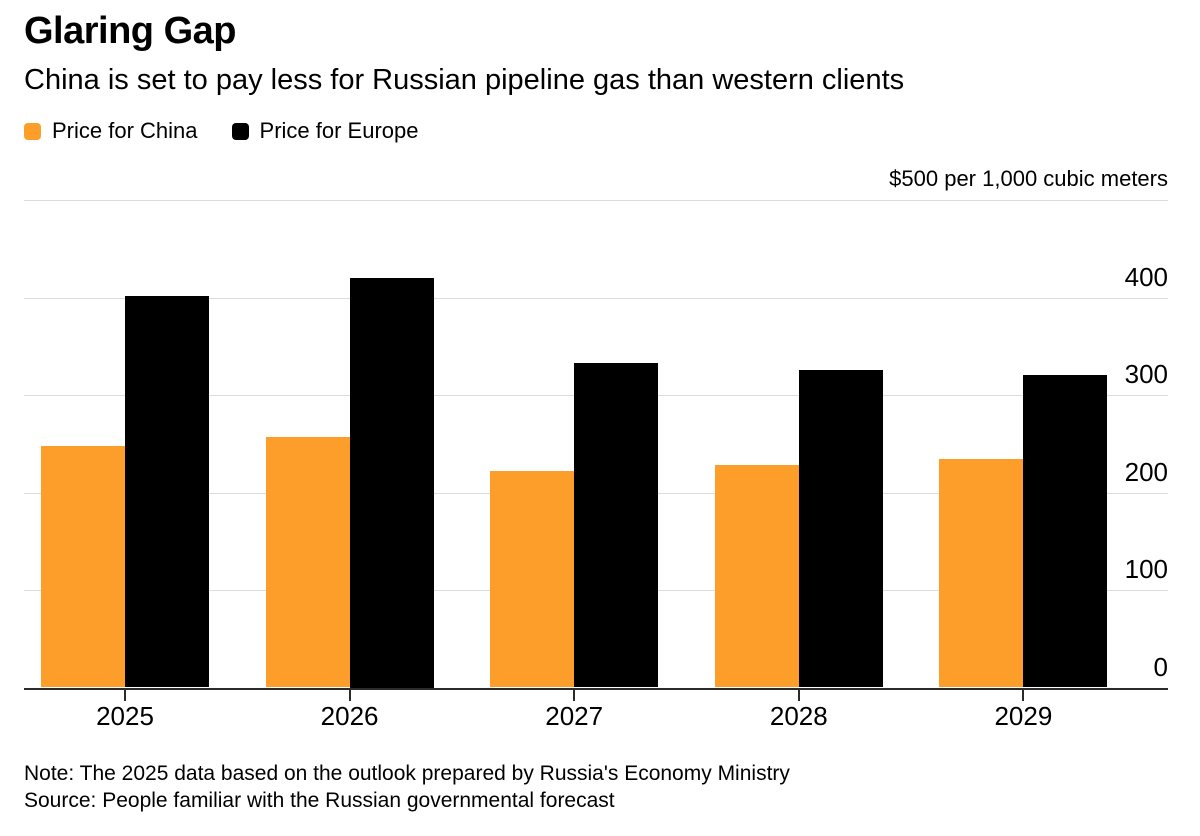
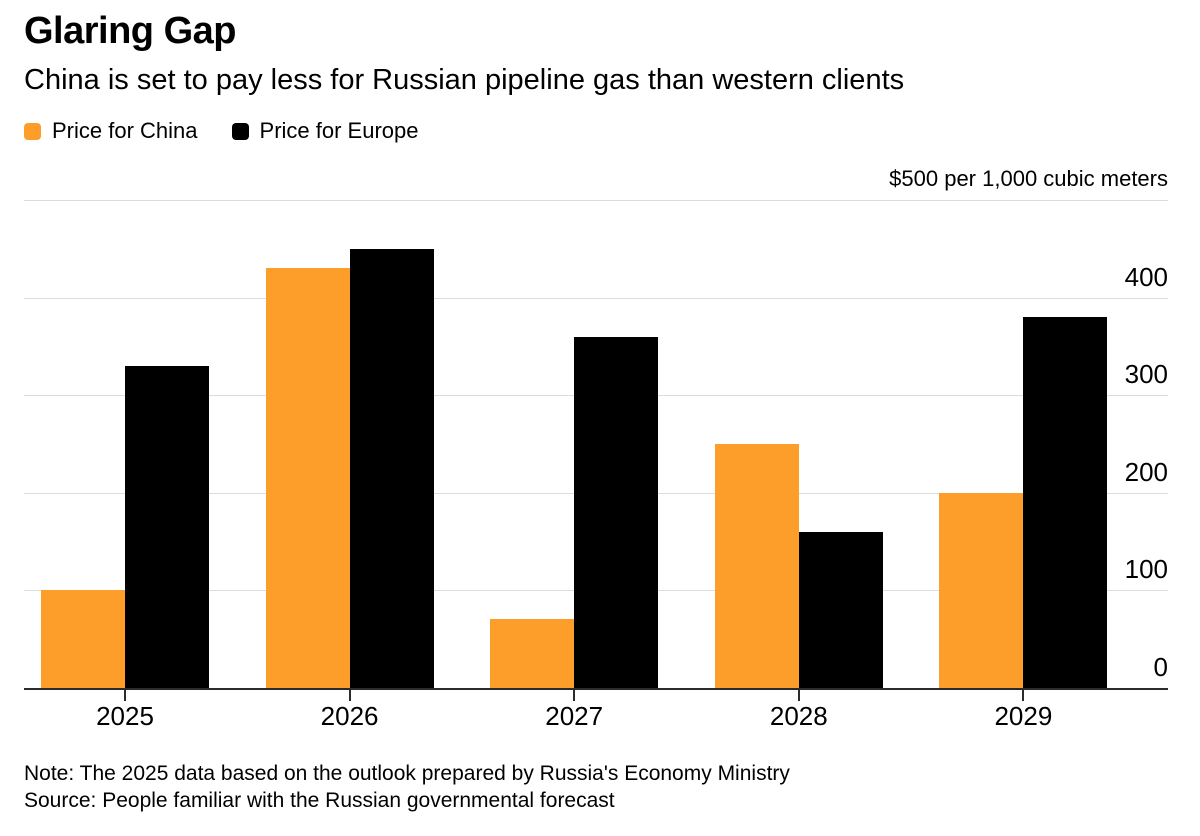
Price for China/2025: 250 -> 100
Price for Europe/2025: 400 -> 330
Price for China/2026: 260 -> 430
Price for Europe/2026: 420 -> 450
Price for China/2027: 220 -> 70
Price for Europe/2027: 330 -> 360
Price for China/2028: 230 -> 250
Price for Europe/2028: 330 -> 160
Price for China/2029: 230 -> 200
Price for Europe/2029: 320 -> 380
